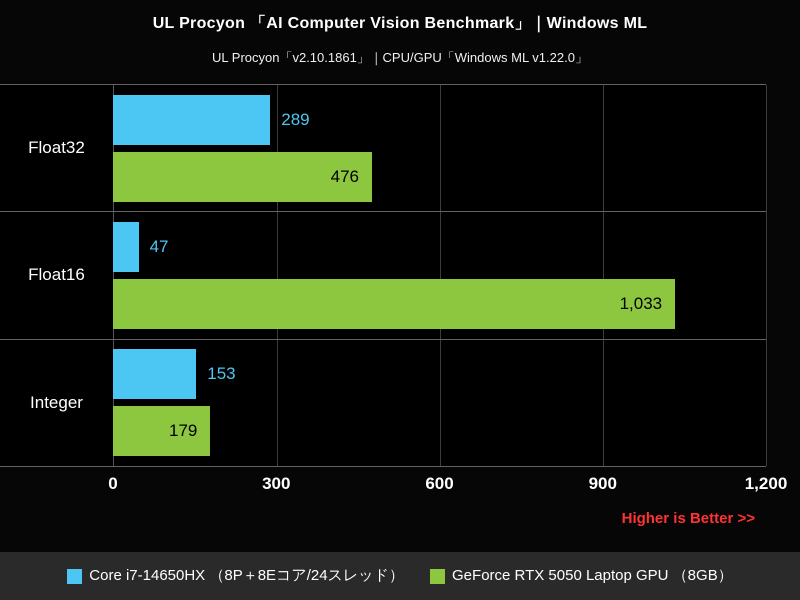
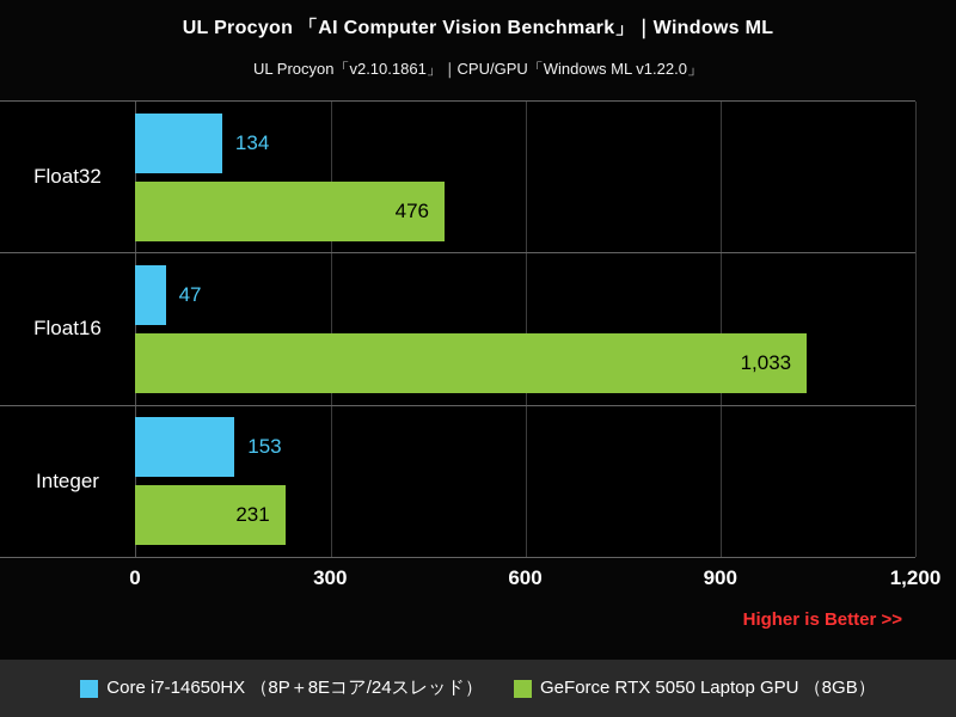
Core i7-14650HX （8P＋8Eコア/24スレッド）/Float32: 289 -> 134
GeForce RTX 5050 Laptop GPU （8GB）/Integer: 179 -> 231
